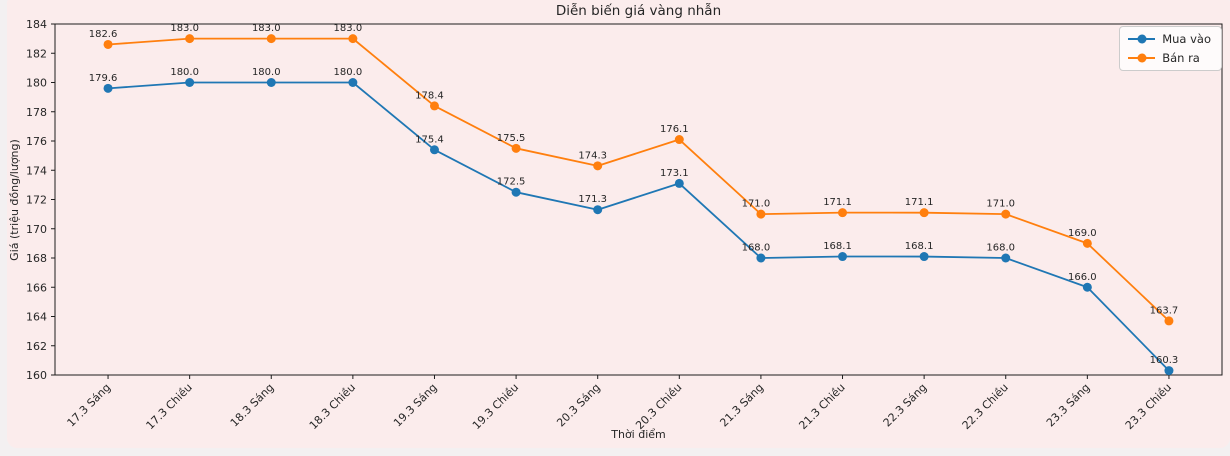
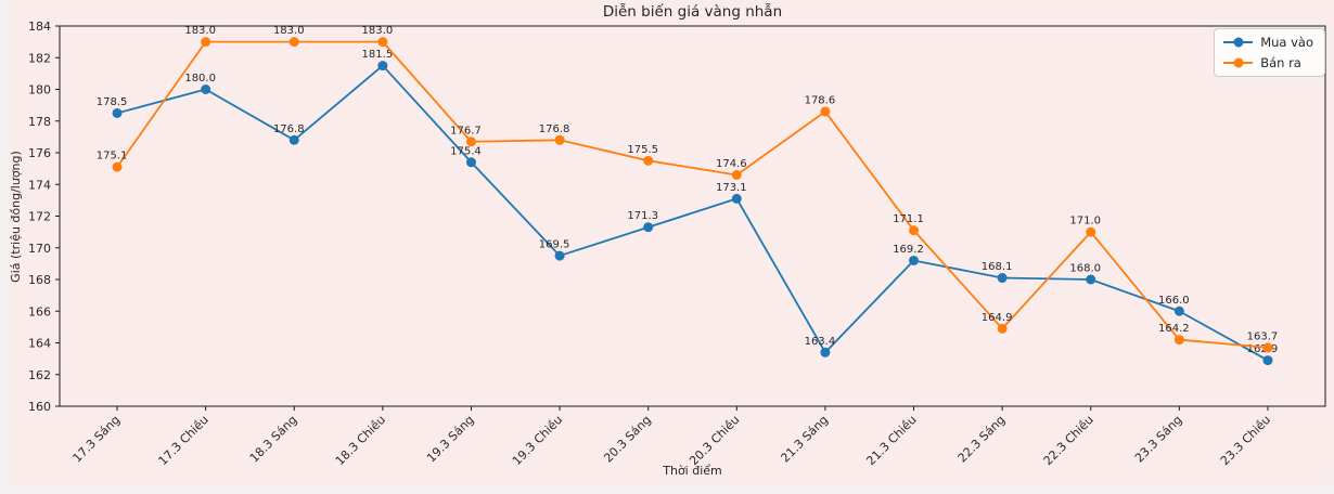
Mua vào/17.3 Sáng: 179.6 -> 178.5
Bán ra/17.3 Sáng: 182.6 -> 175.1
Mua vào/18.3 Sáng: 180.0 -> 176.8
Mua vào/18.3 Chiều: 180.0 -> 181.5
Bán ra/19.3 Sáng: 178.4 -> 176.7
Mua vào/19.3 Chiều: 172.5 -> 169.5
Bán ra/19.3 Chiều: 175.5 -> 176.8
Bán ra/20.3 Sáng: 174.3 -> 175.5
Bán ra/20.3 Chiều: 176.1 -> 174.6
Mua vào/21.3 Sáng: 168.0 -> 163.4
Bán ra/21.3 Sáng: 171.0 -> 178.6
Mua vào/21.3 Chiều: 168.1 -> 169.2
Bán ra/22.3 Sáng: 171.1 -> 164.9
Bán ra/23.3 Sáng: 169.0 -> 164.2
Mua vào/23.3 Chiều: 160.3 -> 162.9
